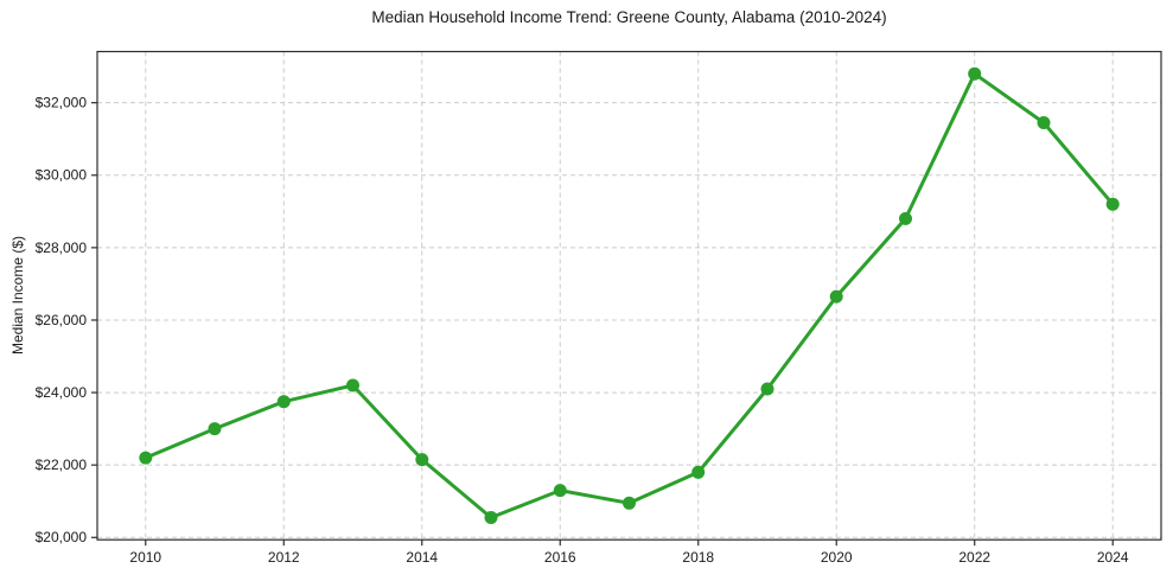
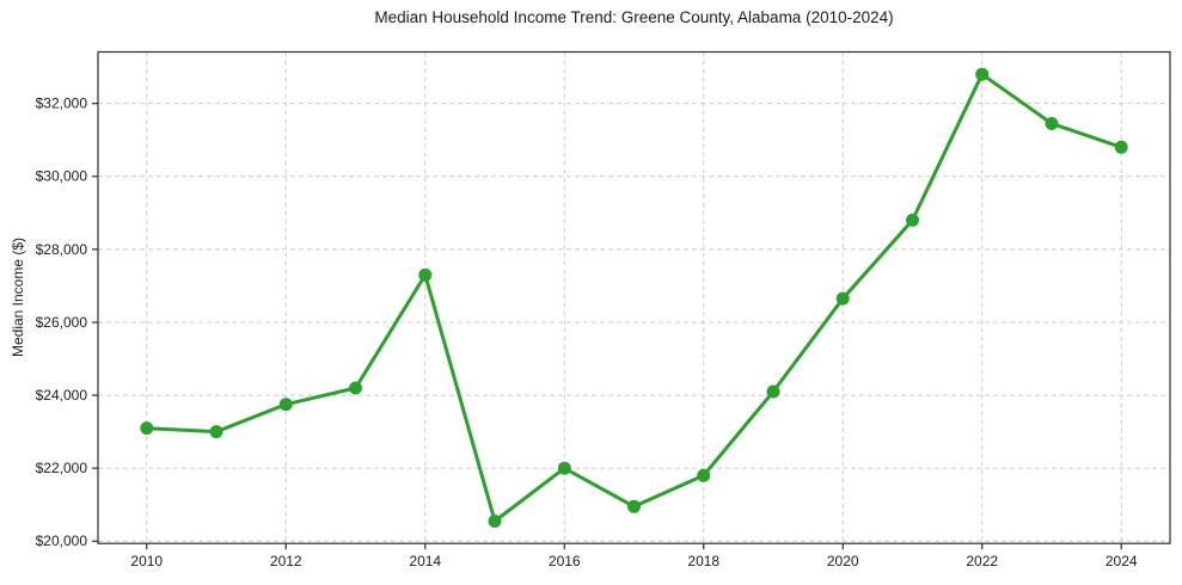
2010: $22200 -> $23100
2014: $22200 -> $27300
2016: $21300 -> $22000
2024: $29200 -> $30800
